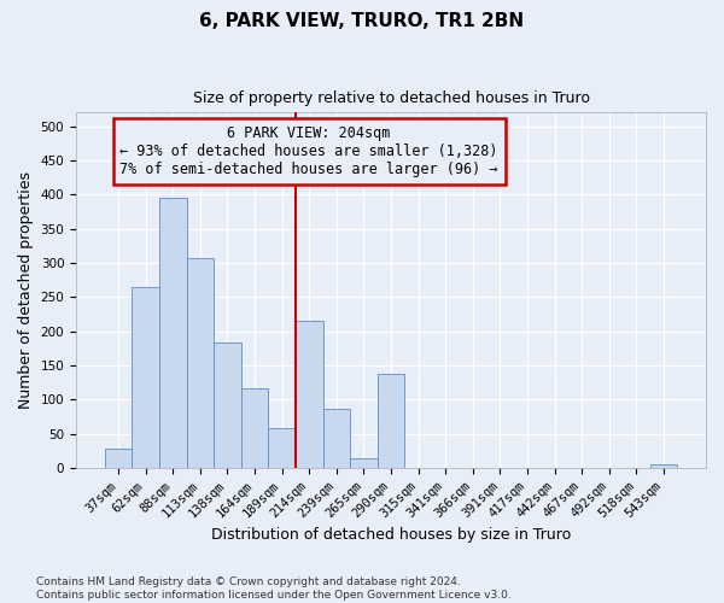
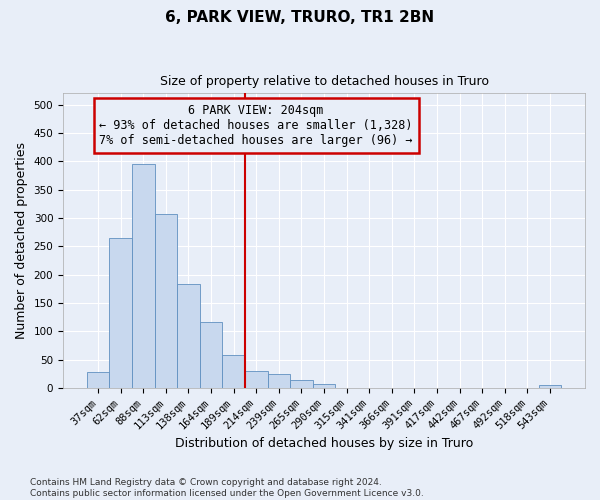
214sqm: 216 -> 30
239sqm: 86 -> 25
290sqm: 138 -> 8
